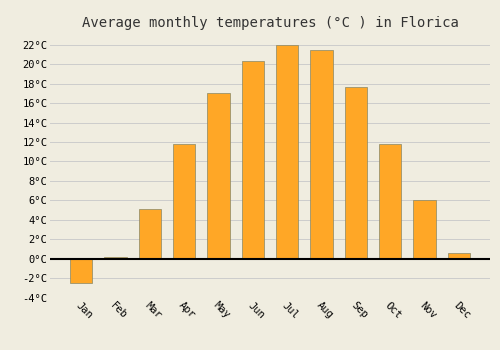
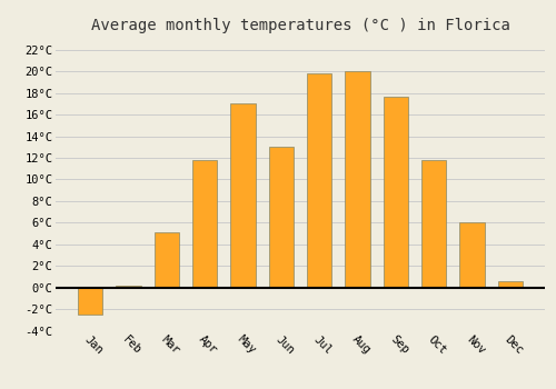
Jun: 20.3°C -> 13.0°C
Jul: 22.0°C -> 19.8°C
Aug: 21.5°C -> 20.0°C
